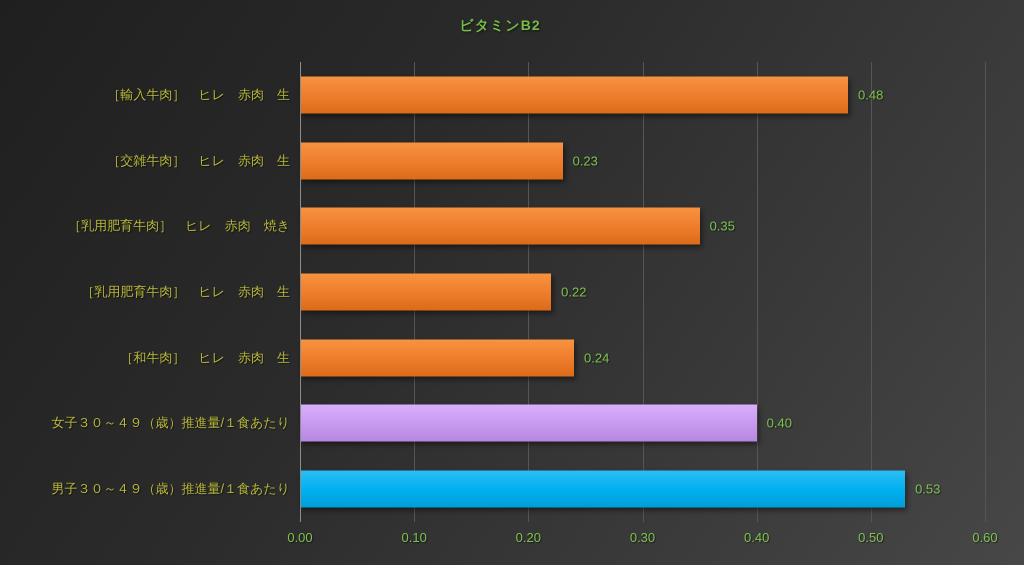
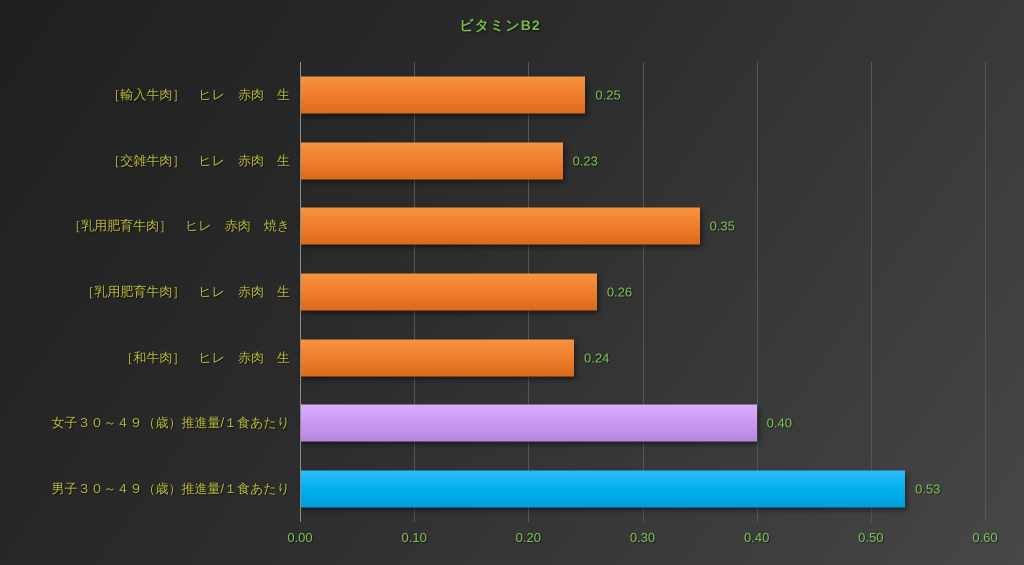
［輸入牛肉］ ヒレ 赤肉 生: 0.48 -> 0.25
［乳用肥育牛肉］ ヒレ 赤肉 生: 0.22 -> 0.26
